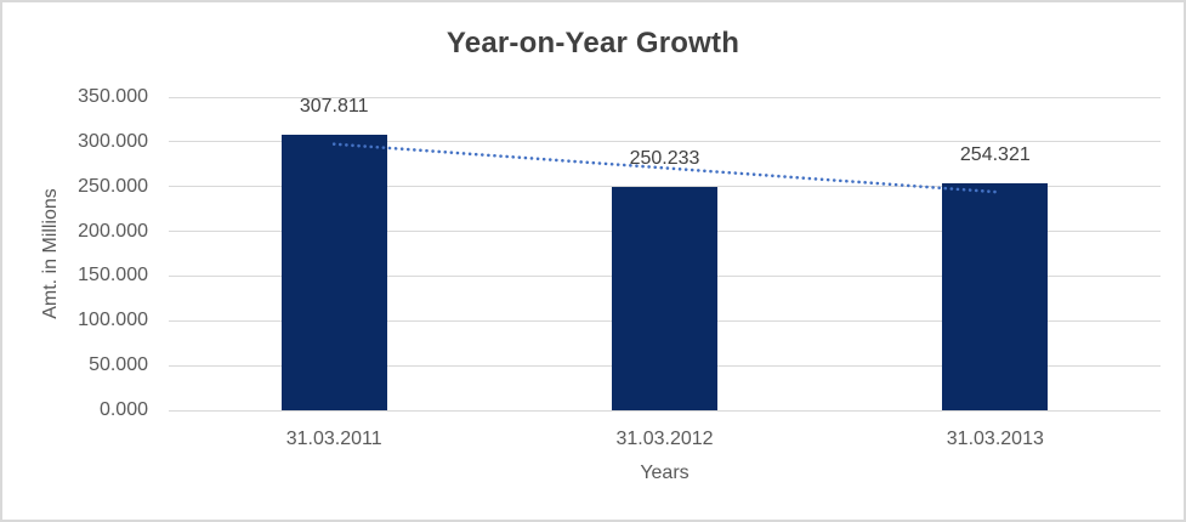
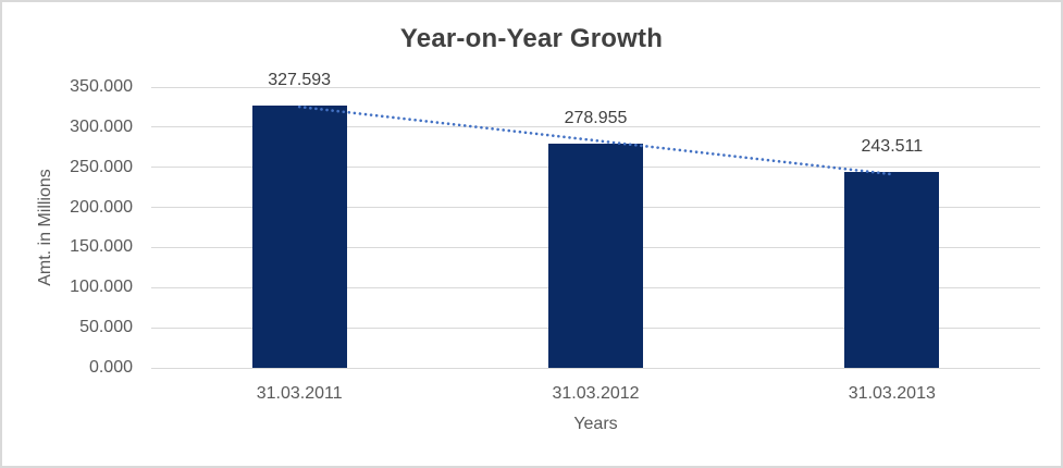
31.03.2011: 307.811 -> 327.593
31.03.2012: 250.233 -> 278.955
31.03.2013: 254.321 -> 243.511
